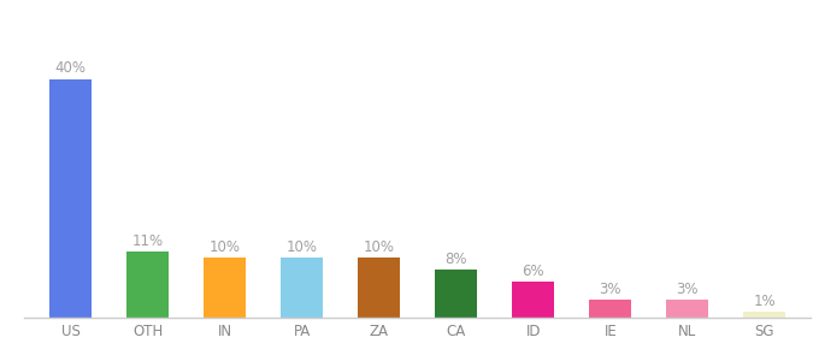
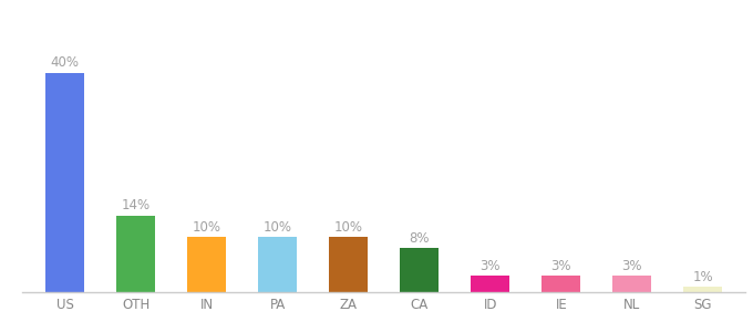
OTH: 11% -> 14%
ID: 6% -> 3%
